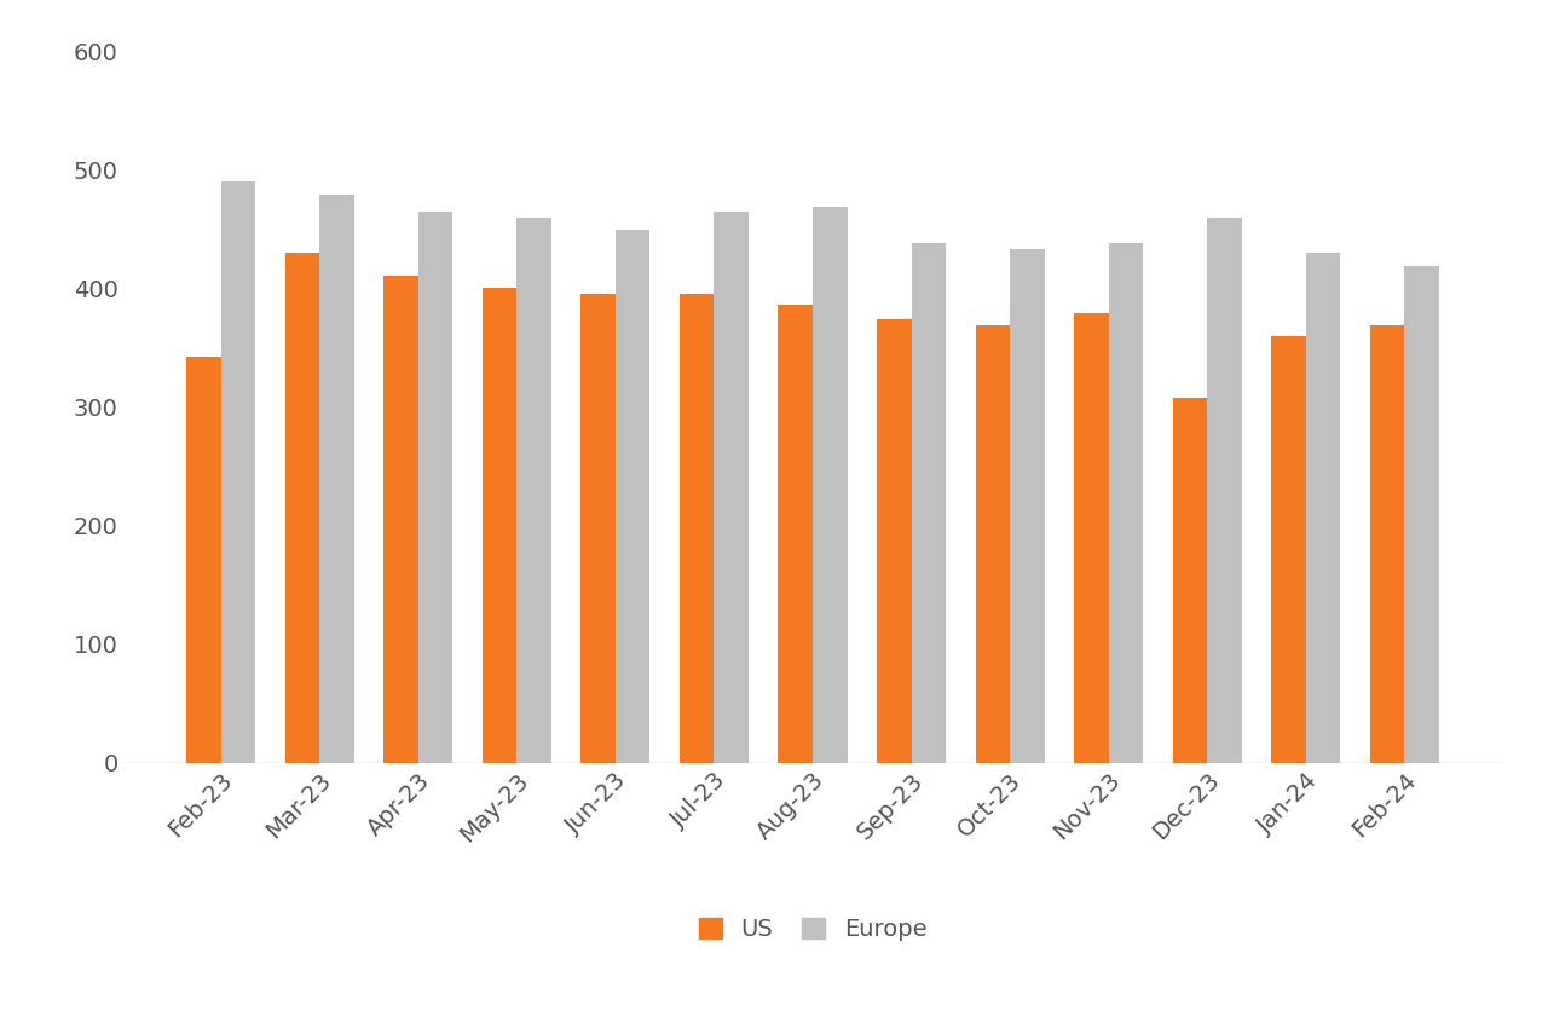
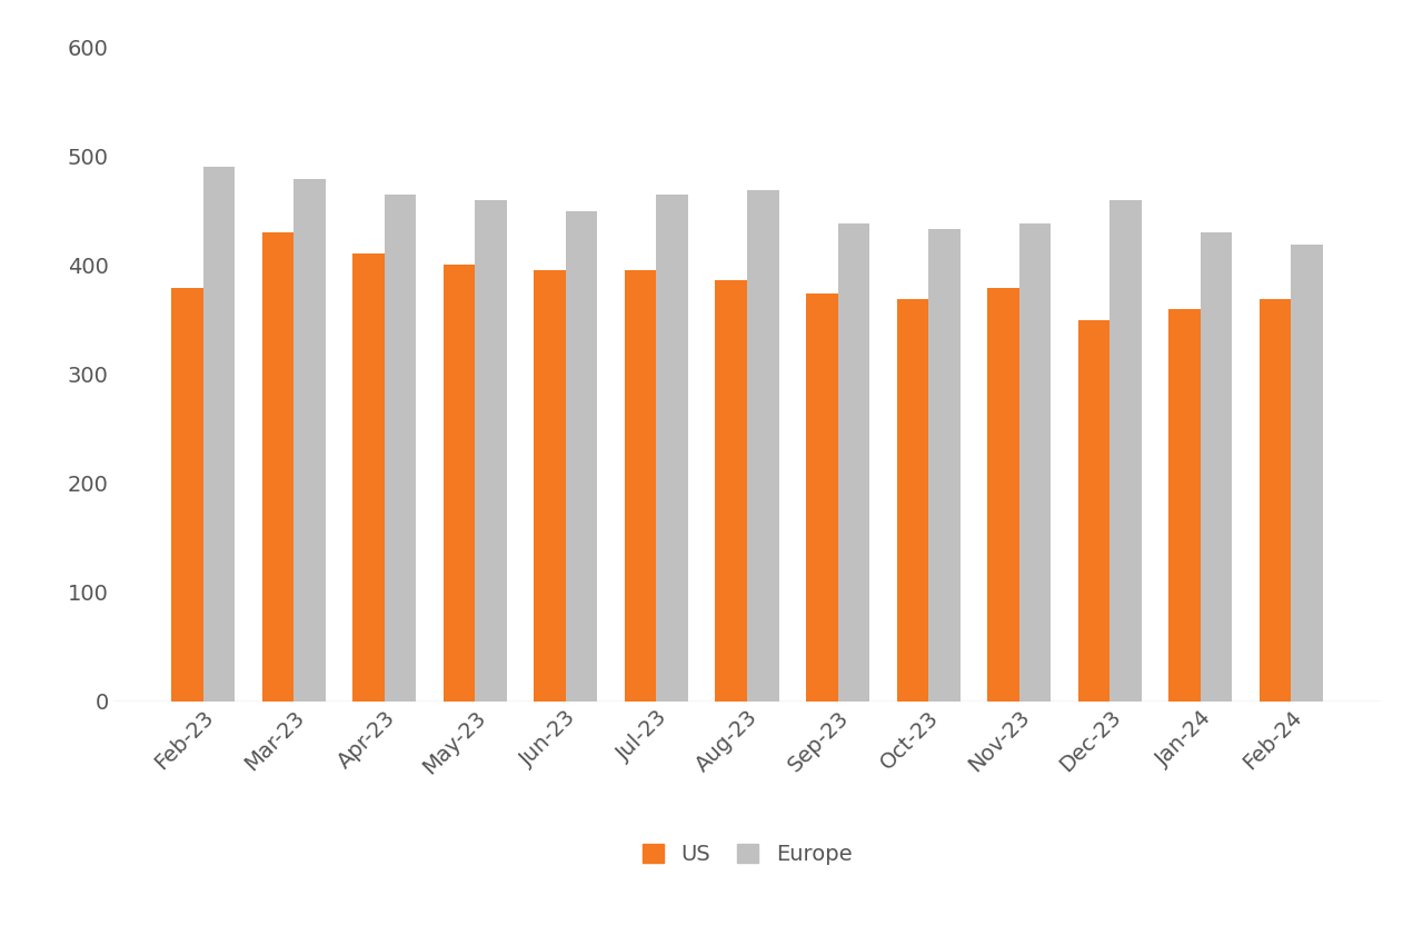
US/Feb-23: 342 -> 379
US/Dec-23: 308 -> 349
